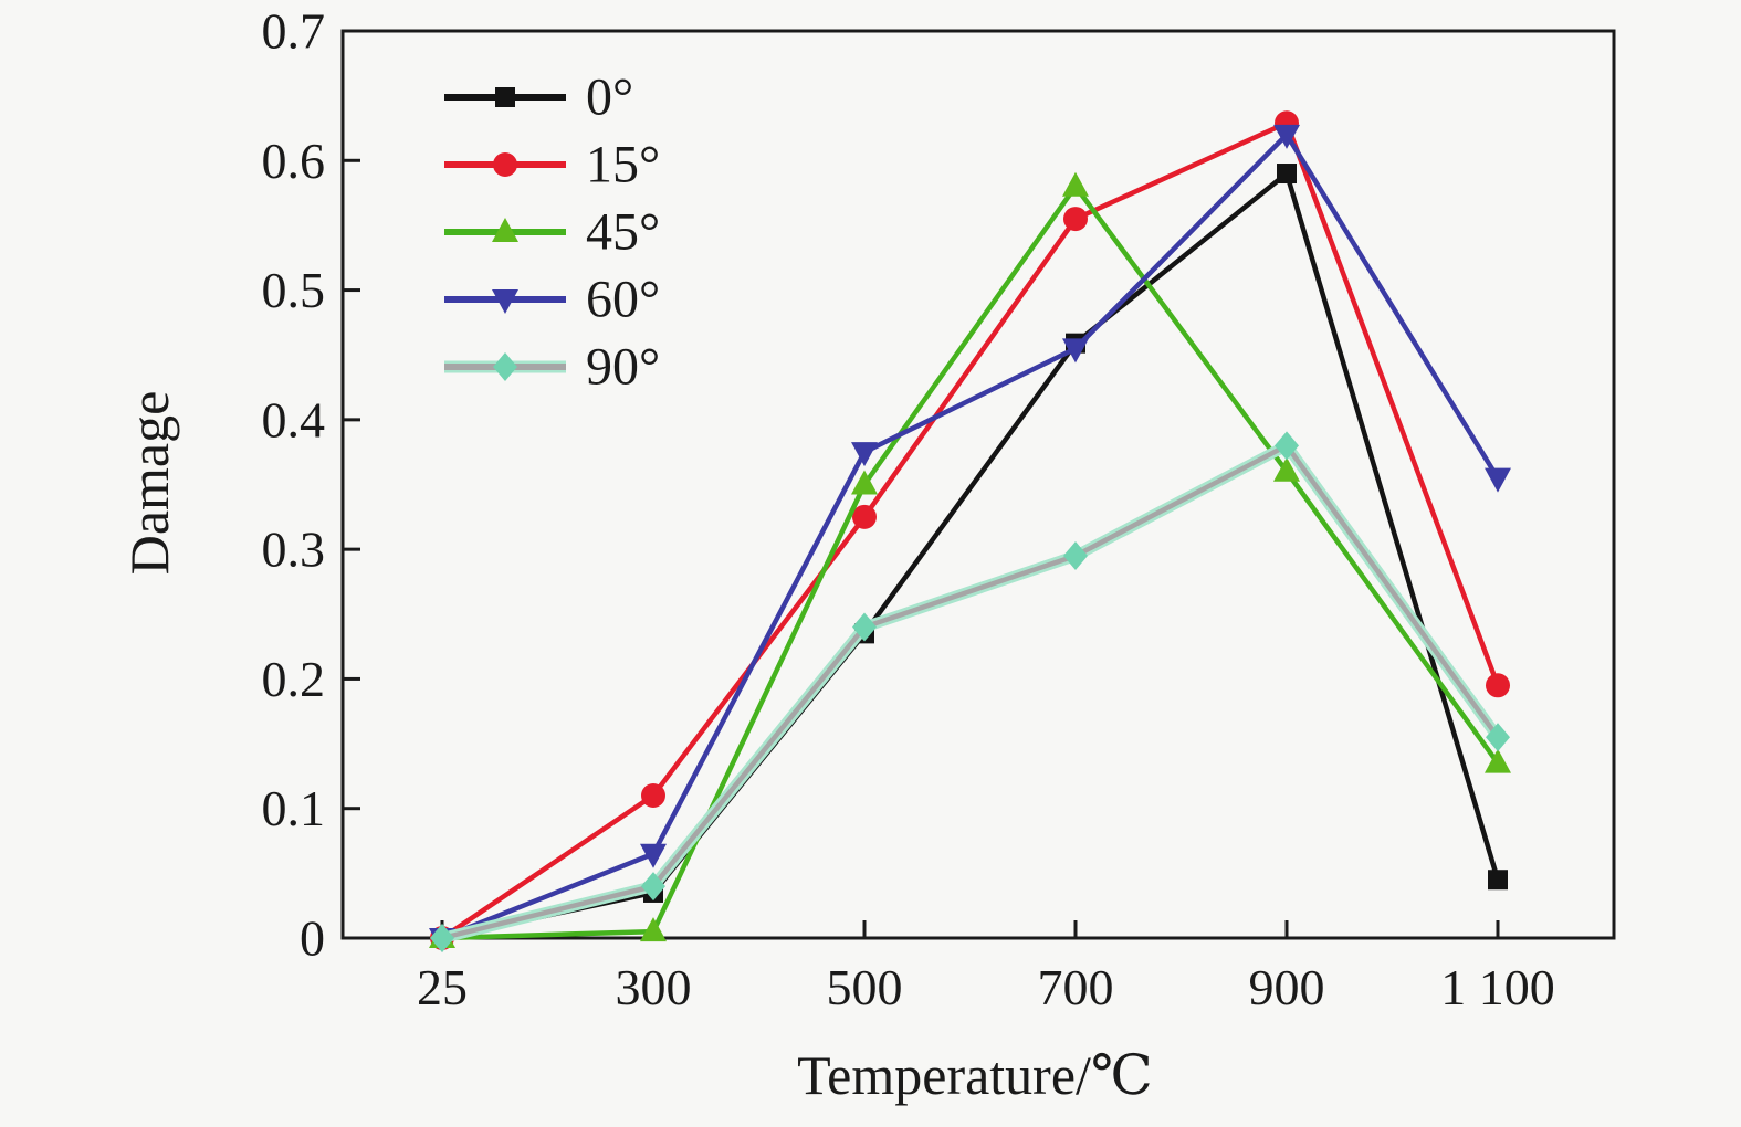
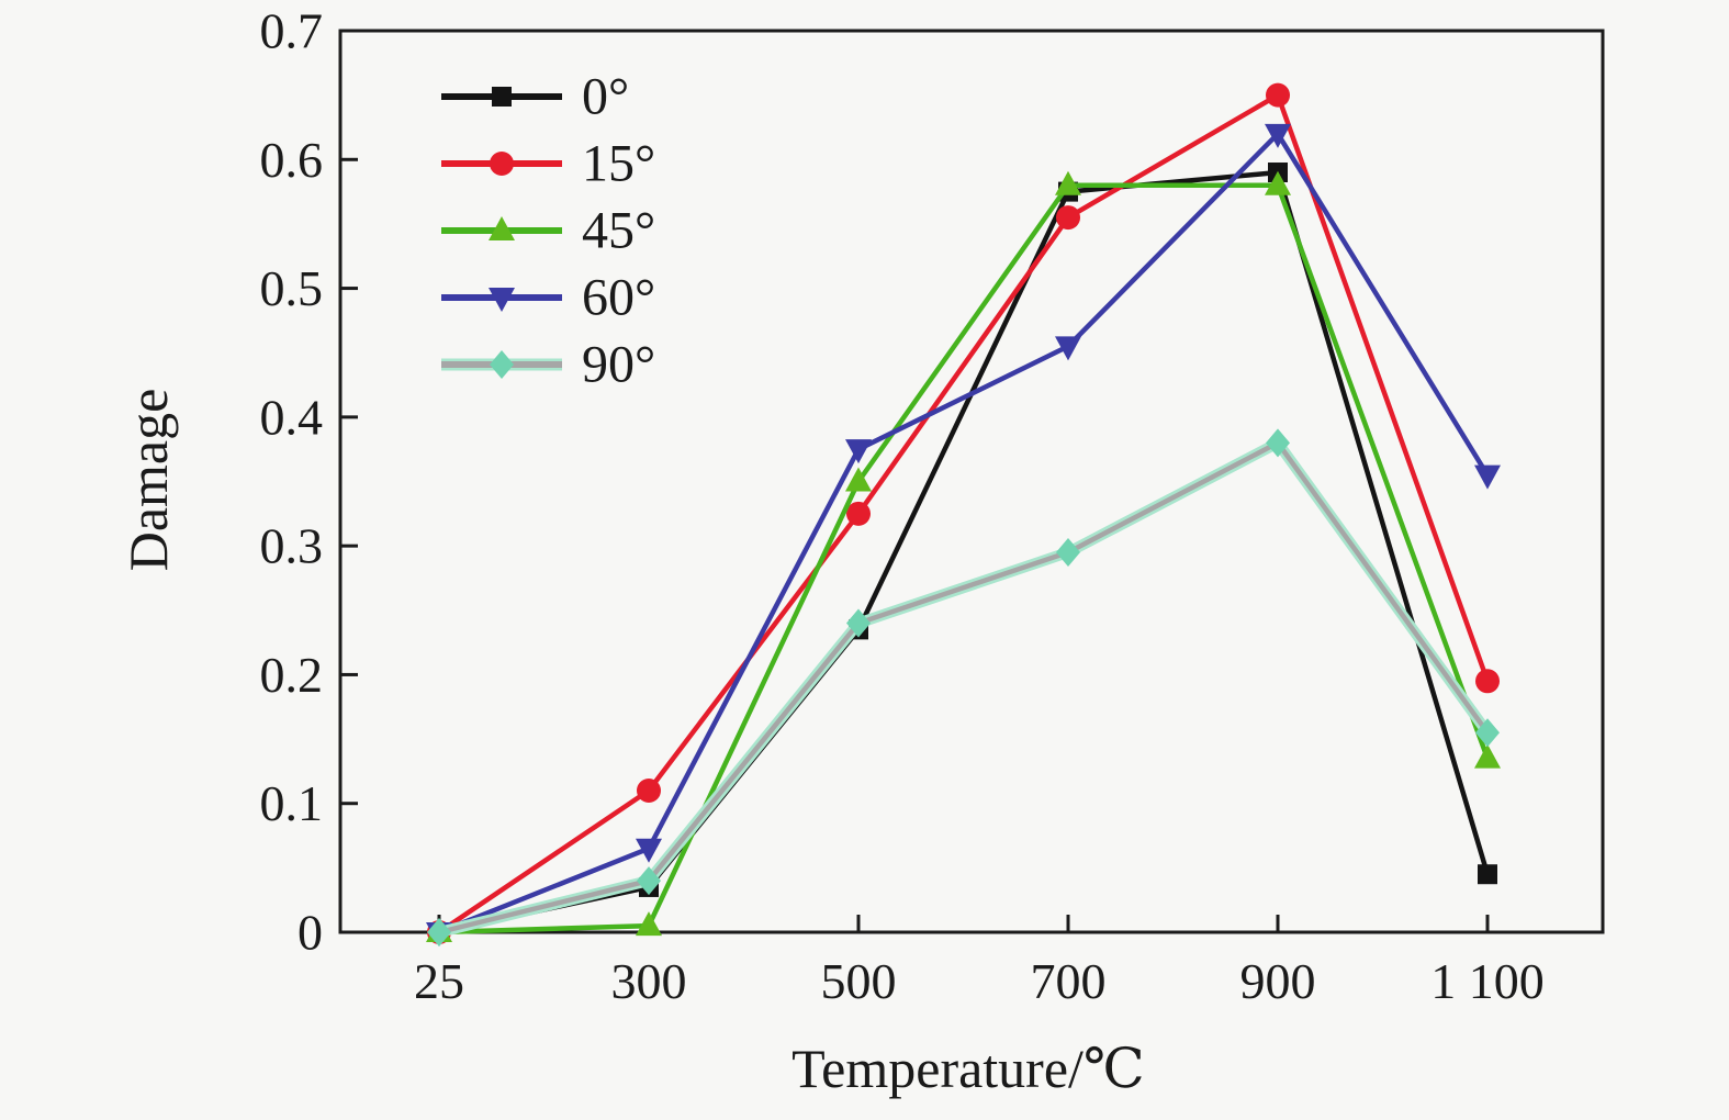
0°/700: 0.459 -> 0.575
15°/900: 0.629 -> 0.650
45°/900: 0.360 -> 0.580
